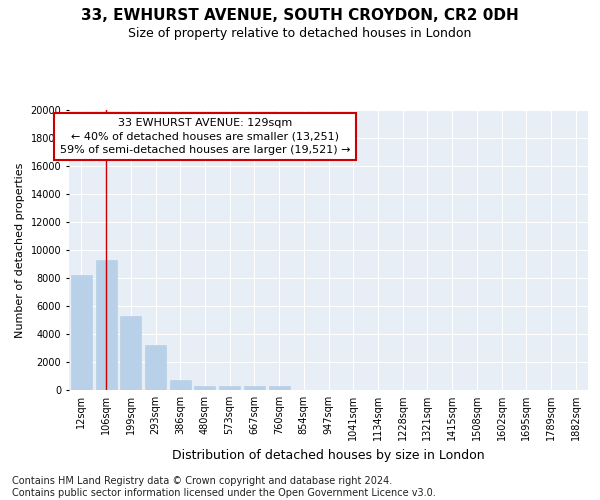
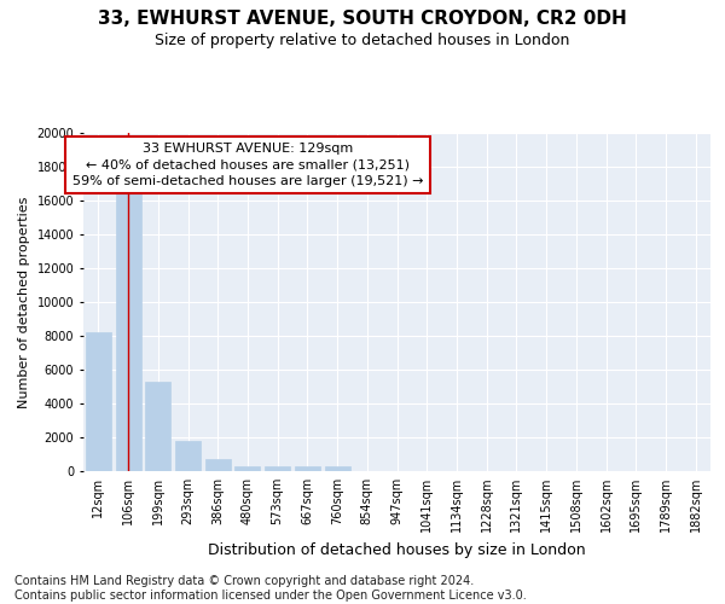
106sqm: 9300 -> 16600
293sqm: 3200 -> 1800
